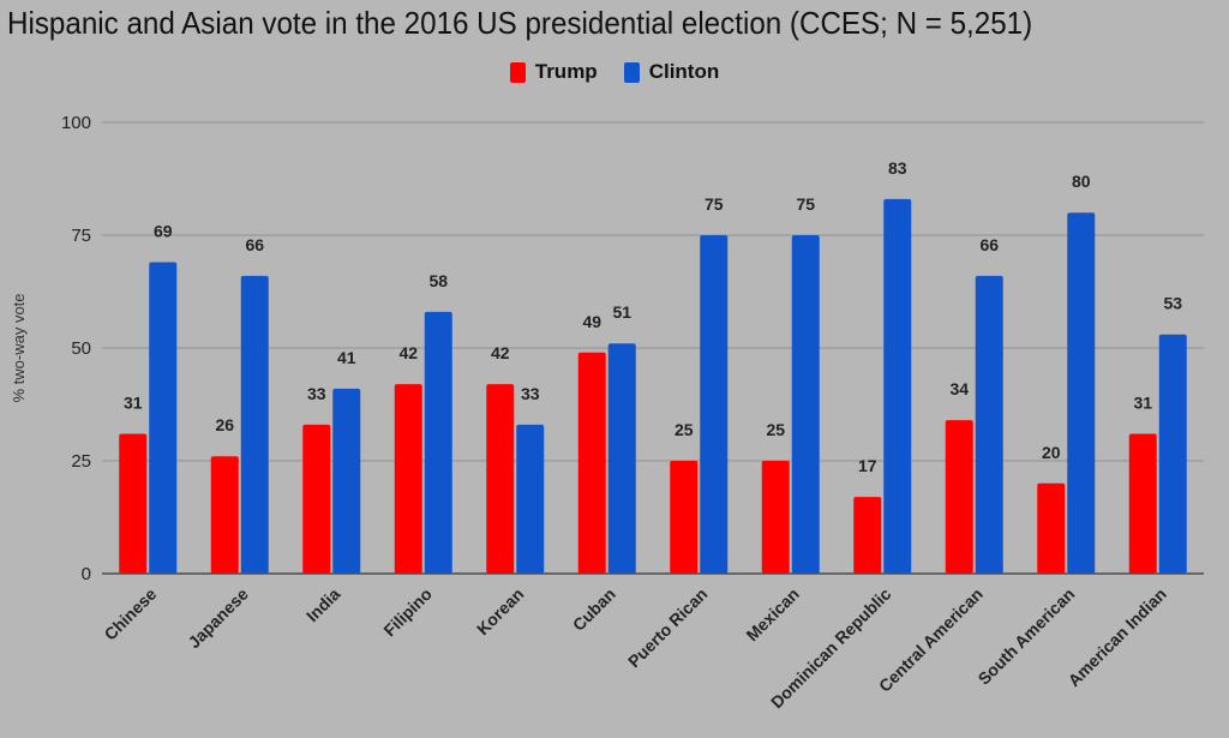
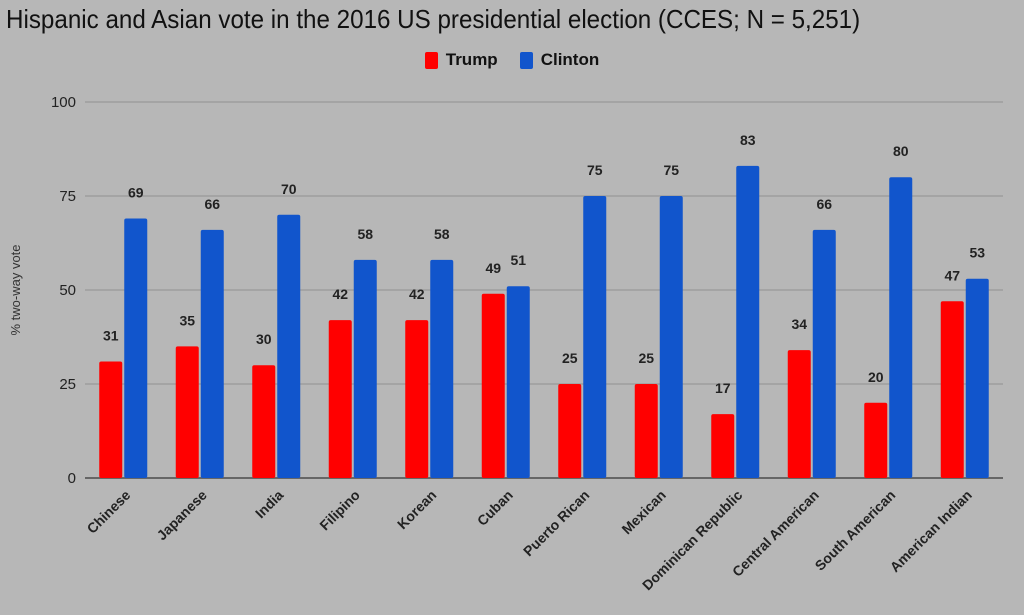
Trump/Japanese: 26 -> 35
Trump/India: 33 -> 30
Clinton/India: 41 -> 70
Clinton/Korean: 33 -> 58
Trump/American Indian: 31 -> 47
